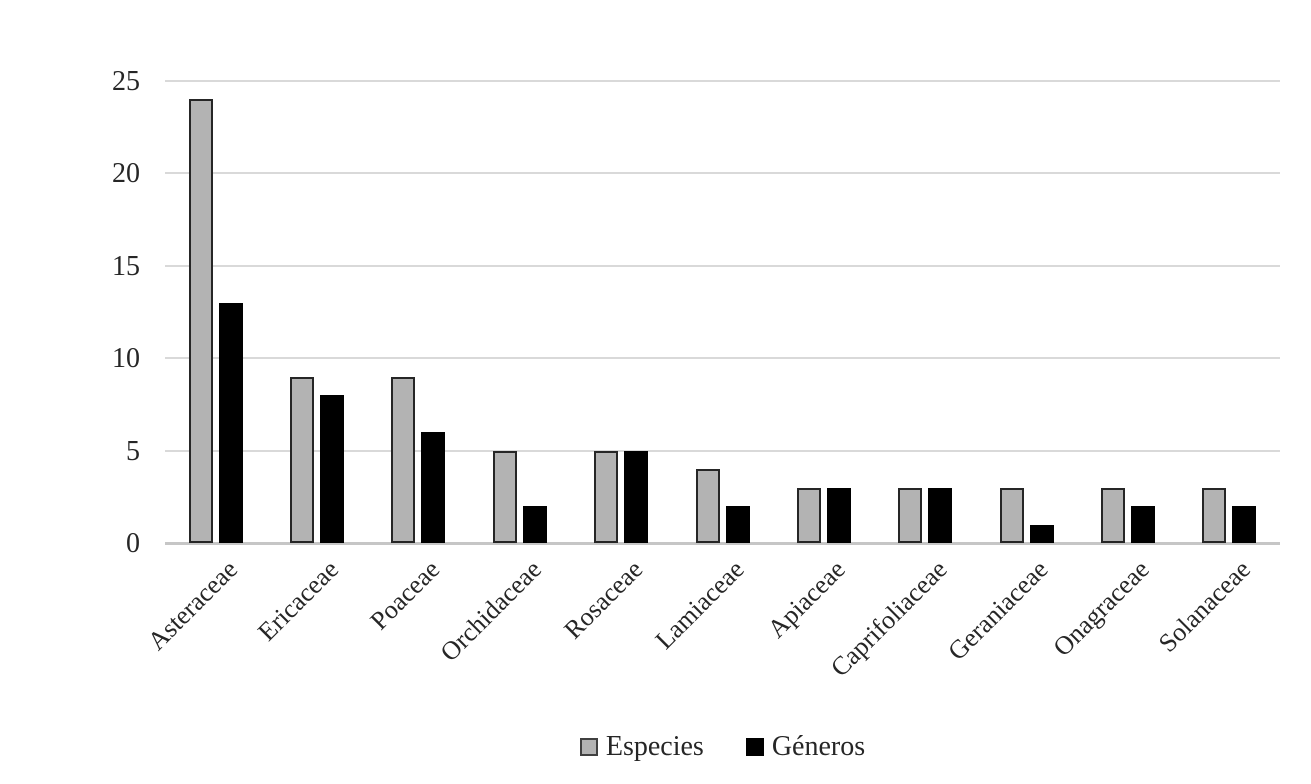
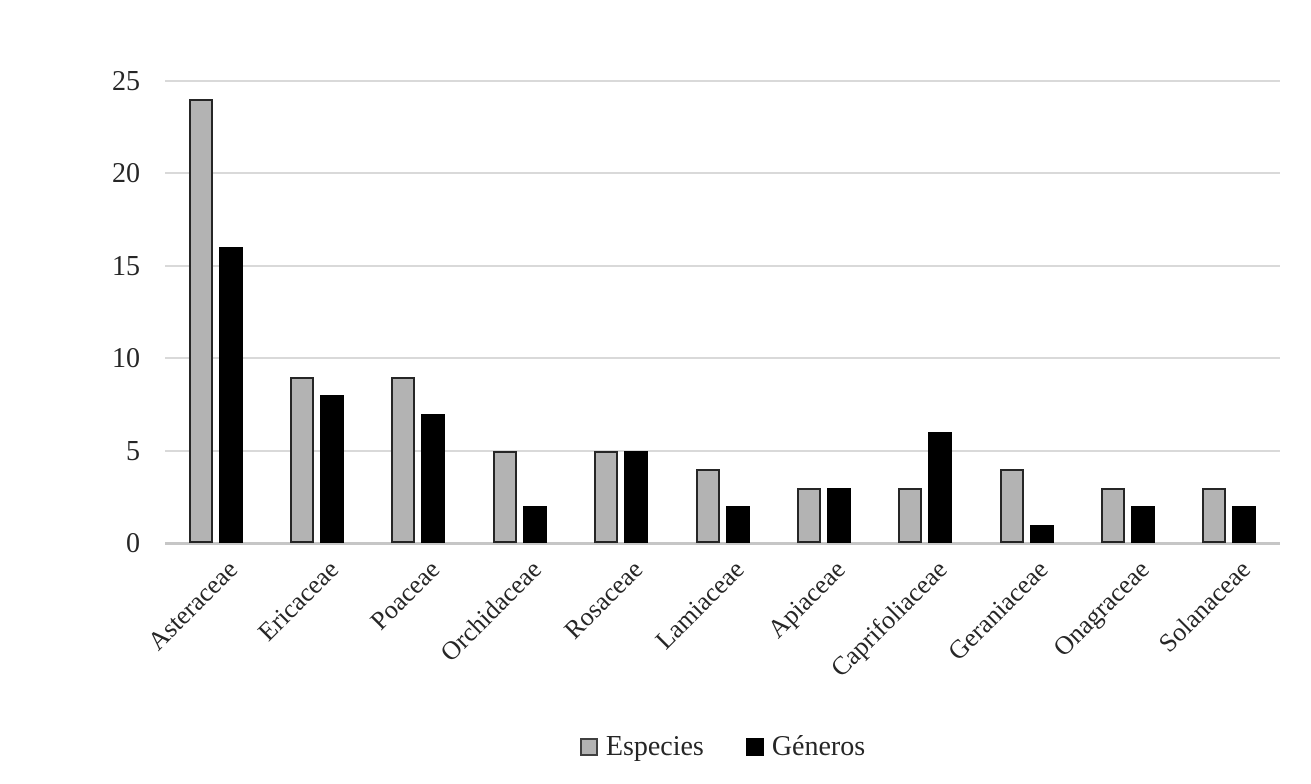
Géneros/Asteraceae: 13 -> 16
Géneros/Poaceae: 6 -> 7
Géneros/Caprifoliaceae: 3 -> 6
Especies/Geraniaceae: 3 -> 4
